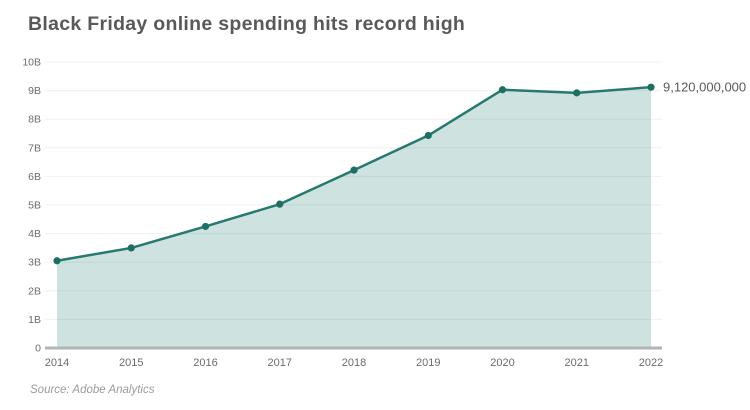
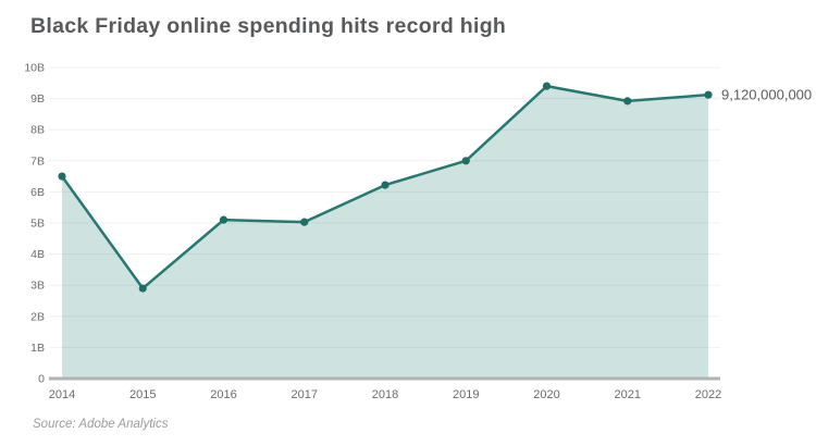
2014: 3.0B -> 6.5B
2015: 3.5B -> 2.9B
2016: 4.2B -> 5.1B
2019: 7.4B -> 7.0B
2020: 9.0B -> 9.4B
